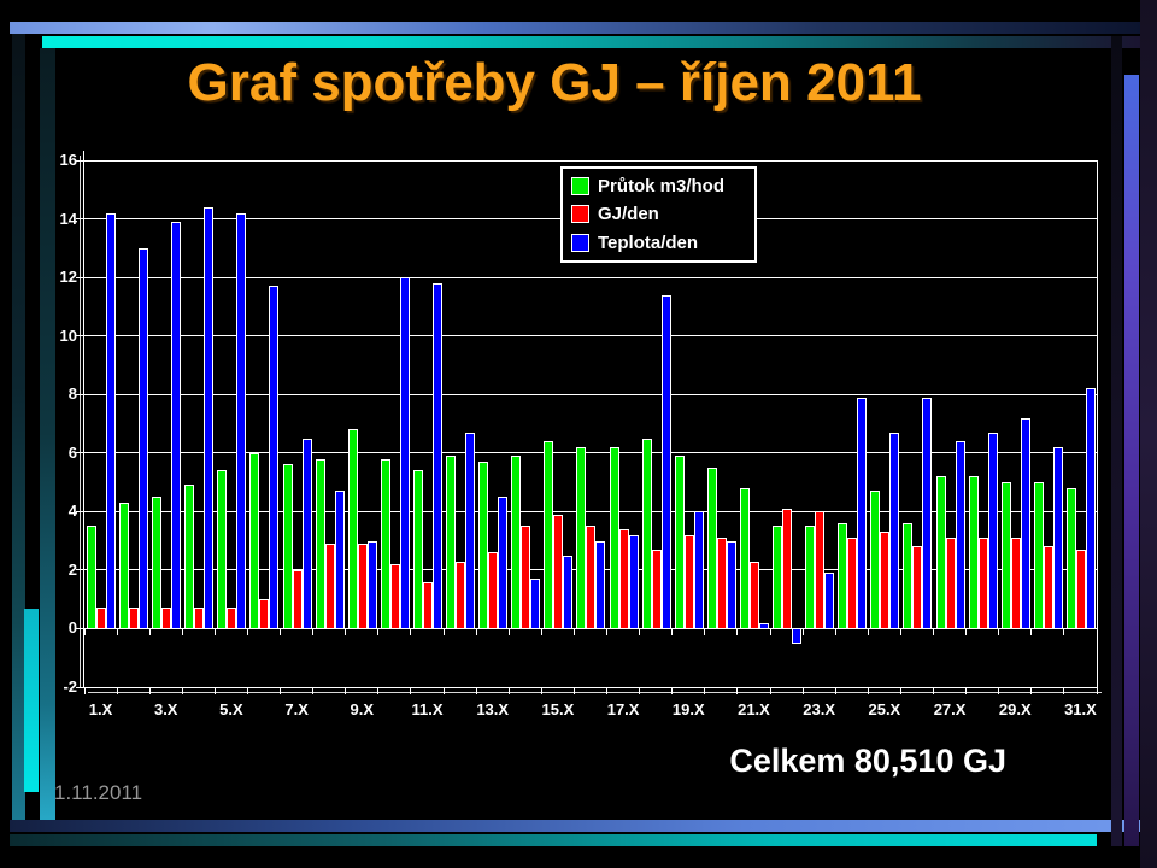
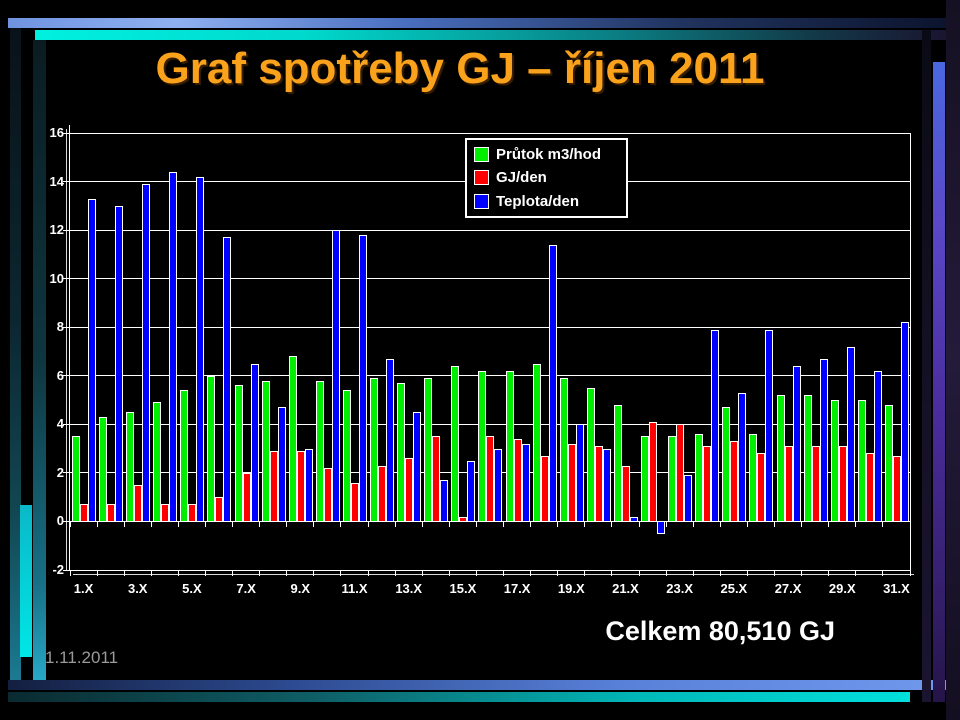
Teplota/den/1.X: 14.2 -> 13.3
GJ/den/3.X: 0.7 -> 1.5
GJ/den/15.X: 3.9 -> 0.2
Teplota/den/25.X: 6.7 -> 5.3
